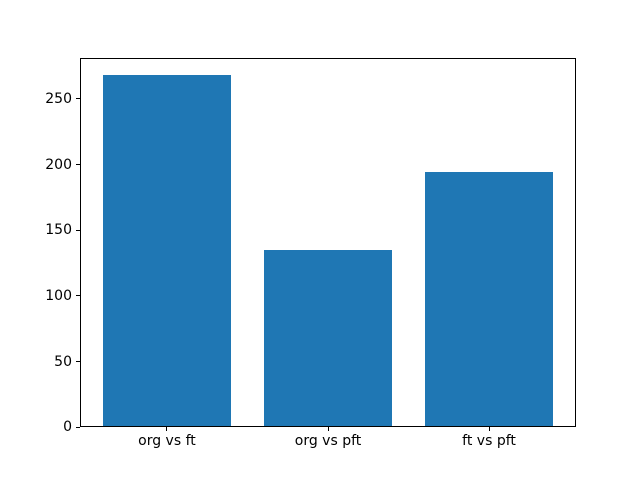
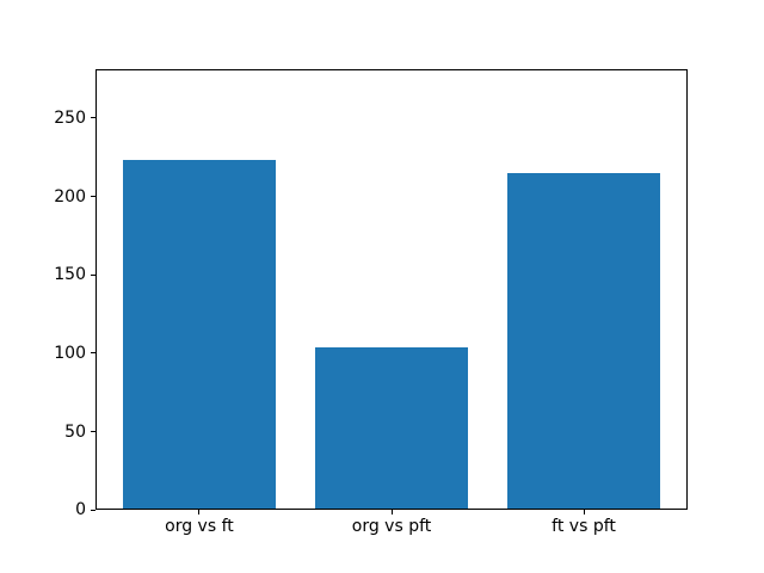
org vs ft: 268 -> 223
org vs pft: 135 -> 104
ft vs pft: 194 -> 215
